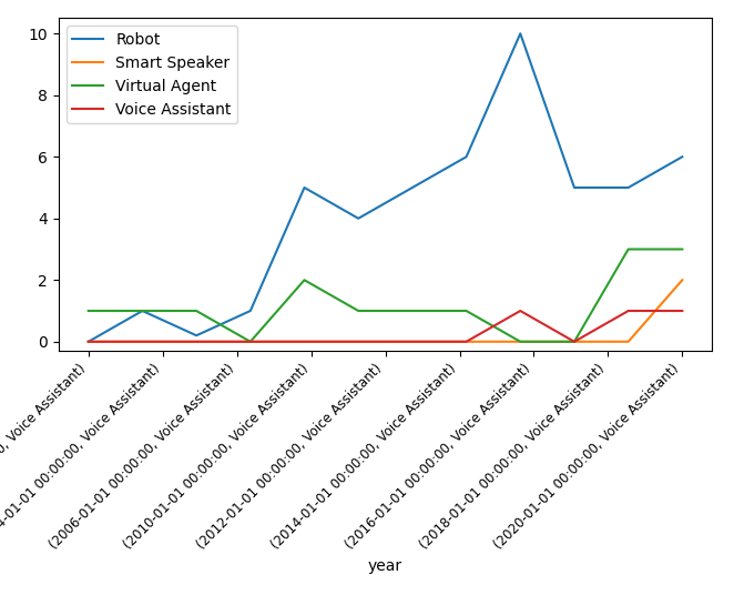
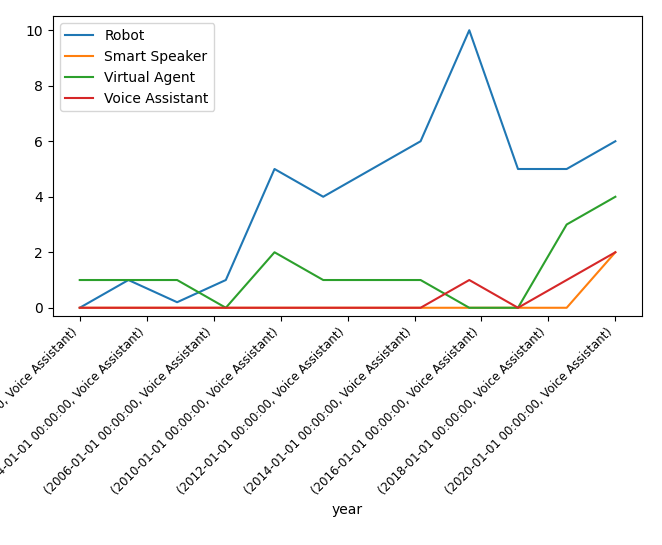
Virtual Agent/(2020-01-01 00:00:00, Voice Assistant): 3 -> 4
Voice Assistant/(2020-01-01 00:00:00, Voice Assistant): 1 -> 2
